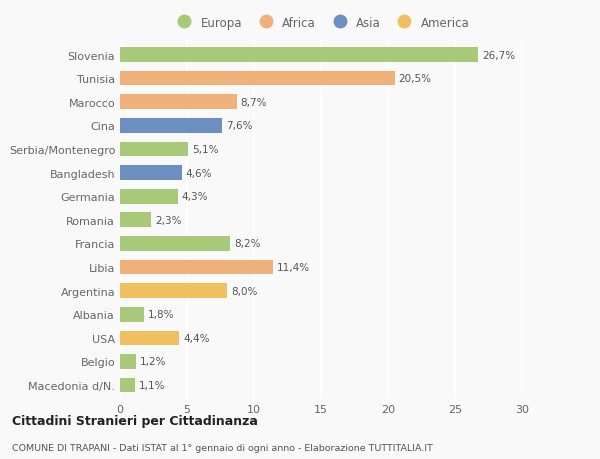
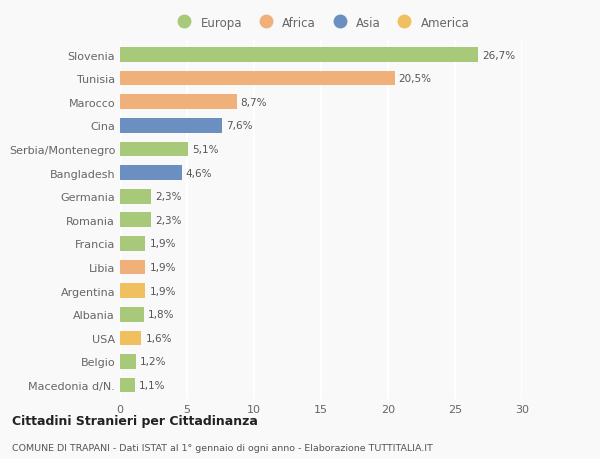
Germania: 4,3% -> 2,3%
Francia: 8,2% -> 1,9%
Libia: 11,4% -> 1,9%
Argentina: 8,0% -> 1,9%
USA: 4,4% -> 1,6%
